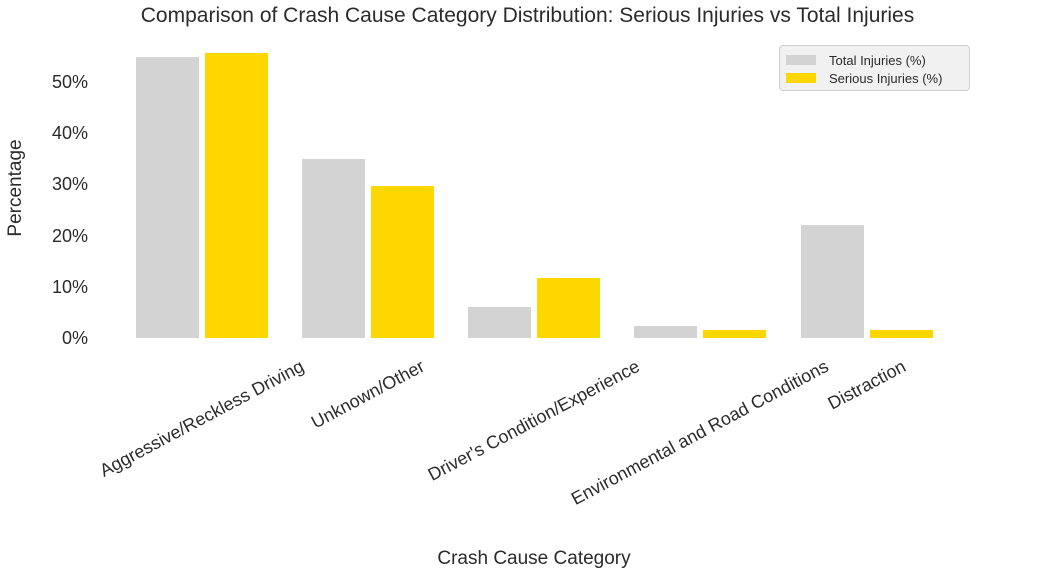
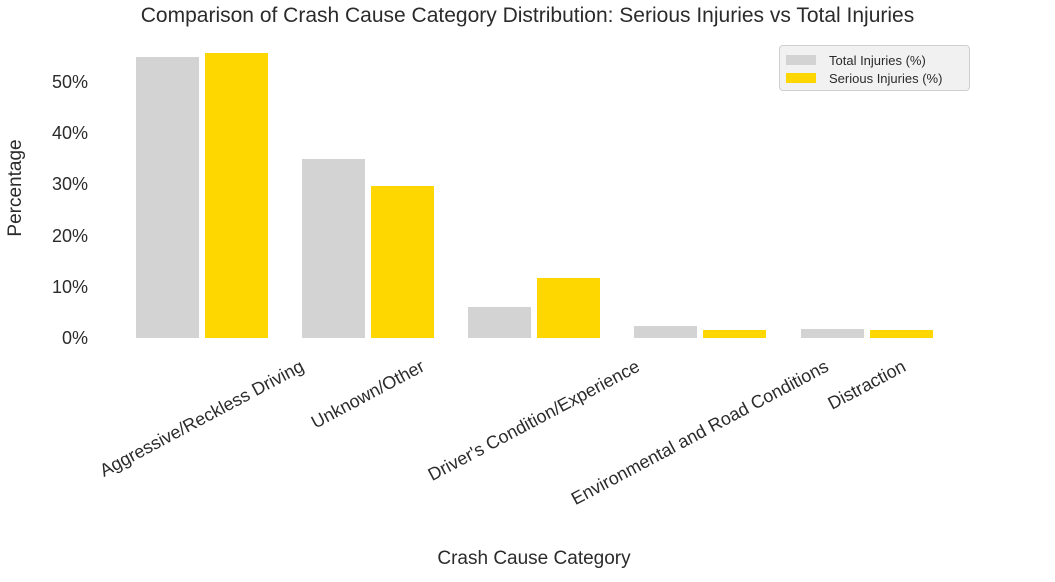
Total Injuries (%)/Distraction: 22% -> 2%
